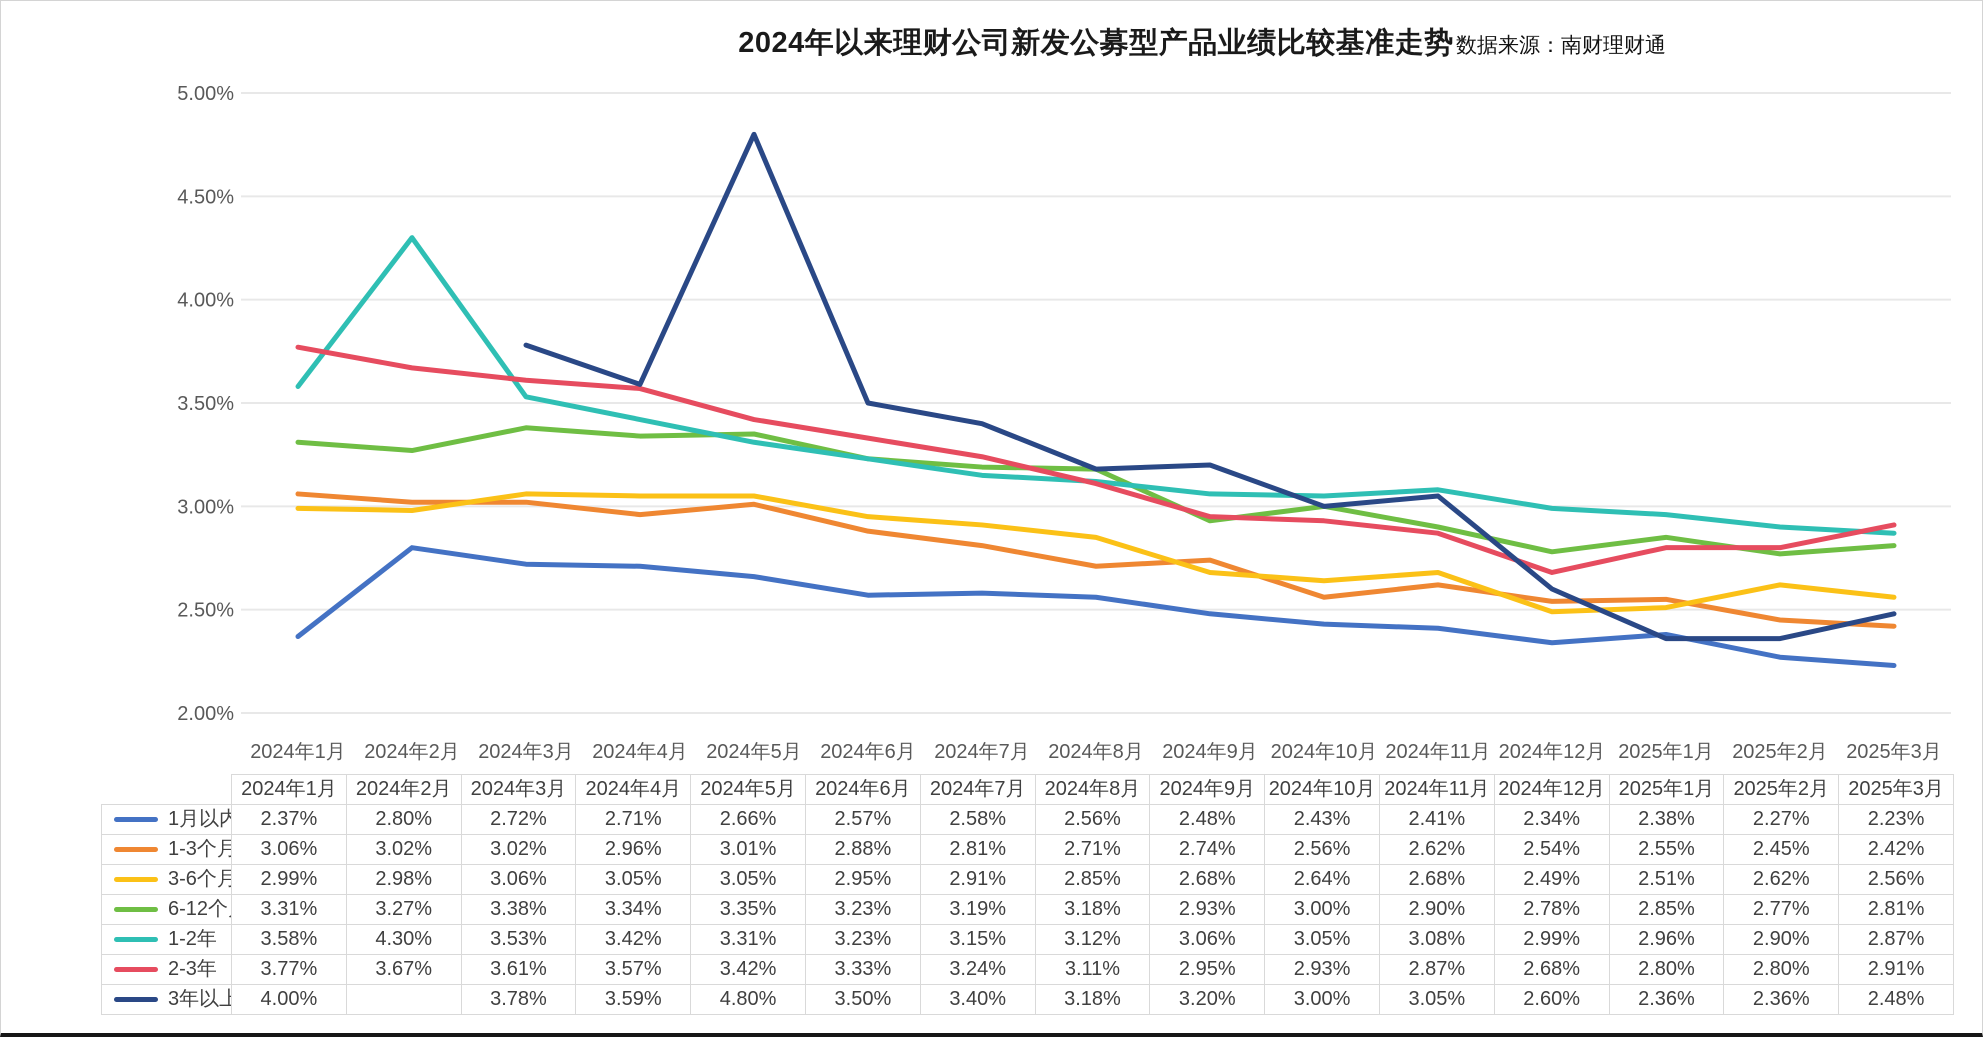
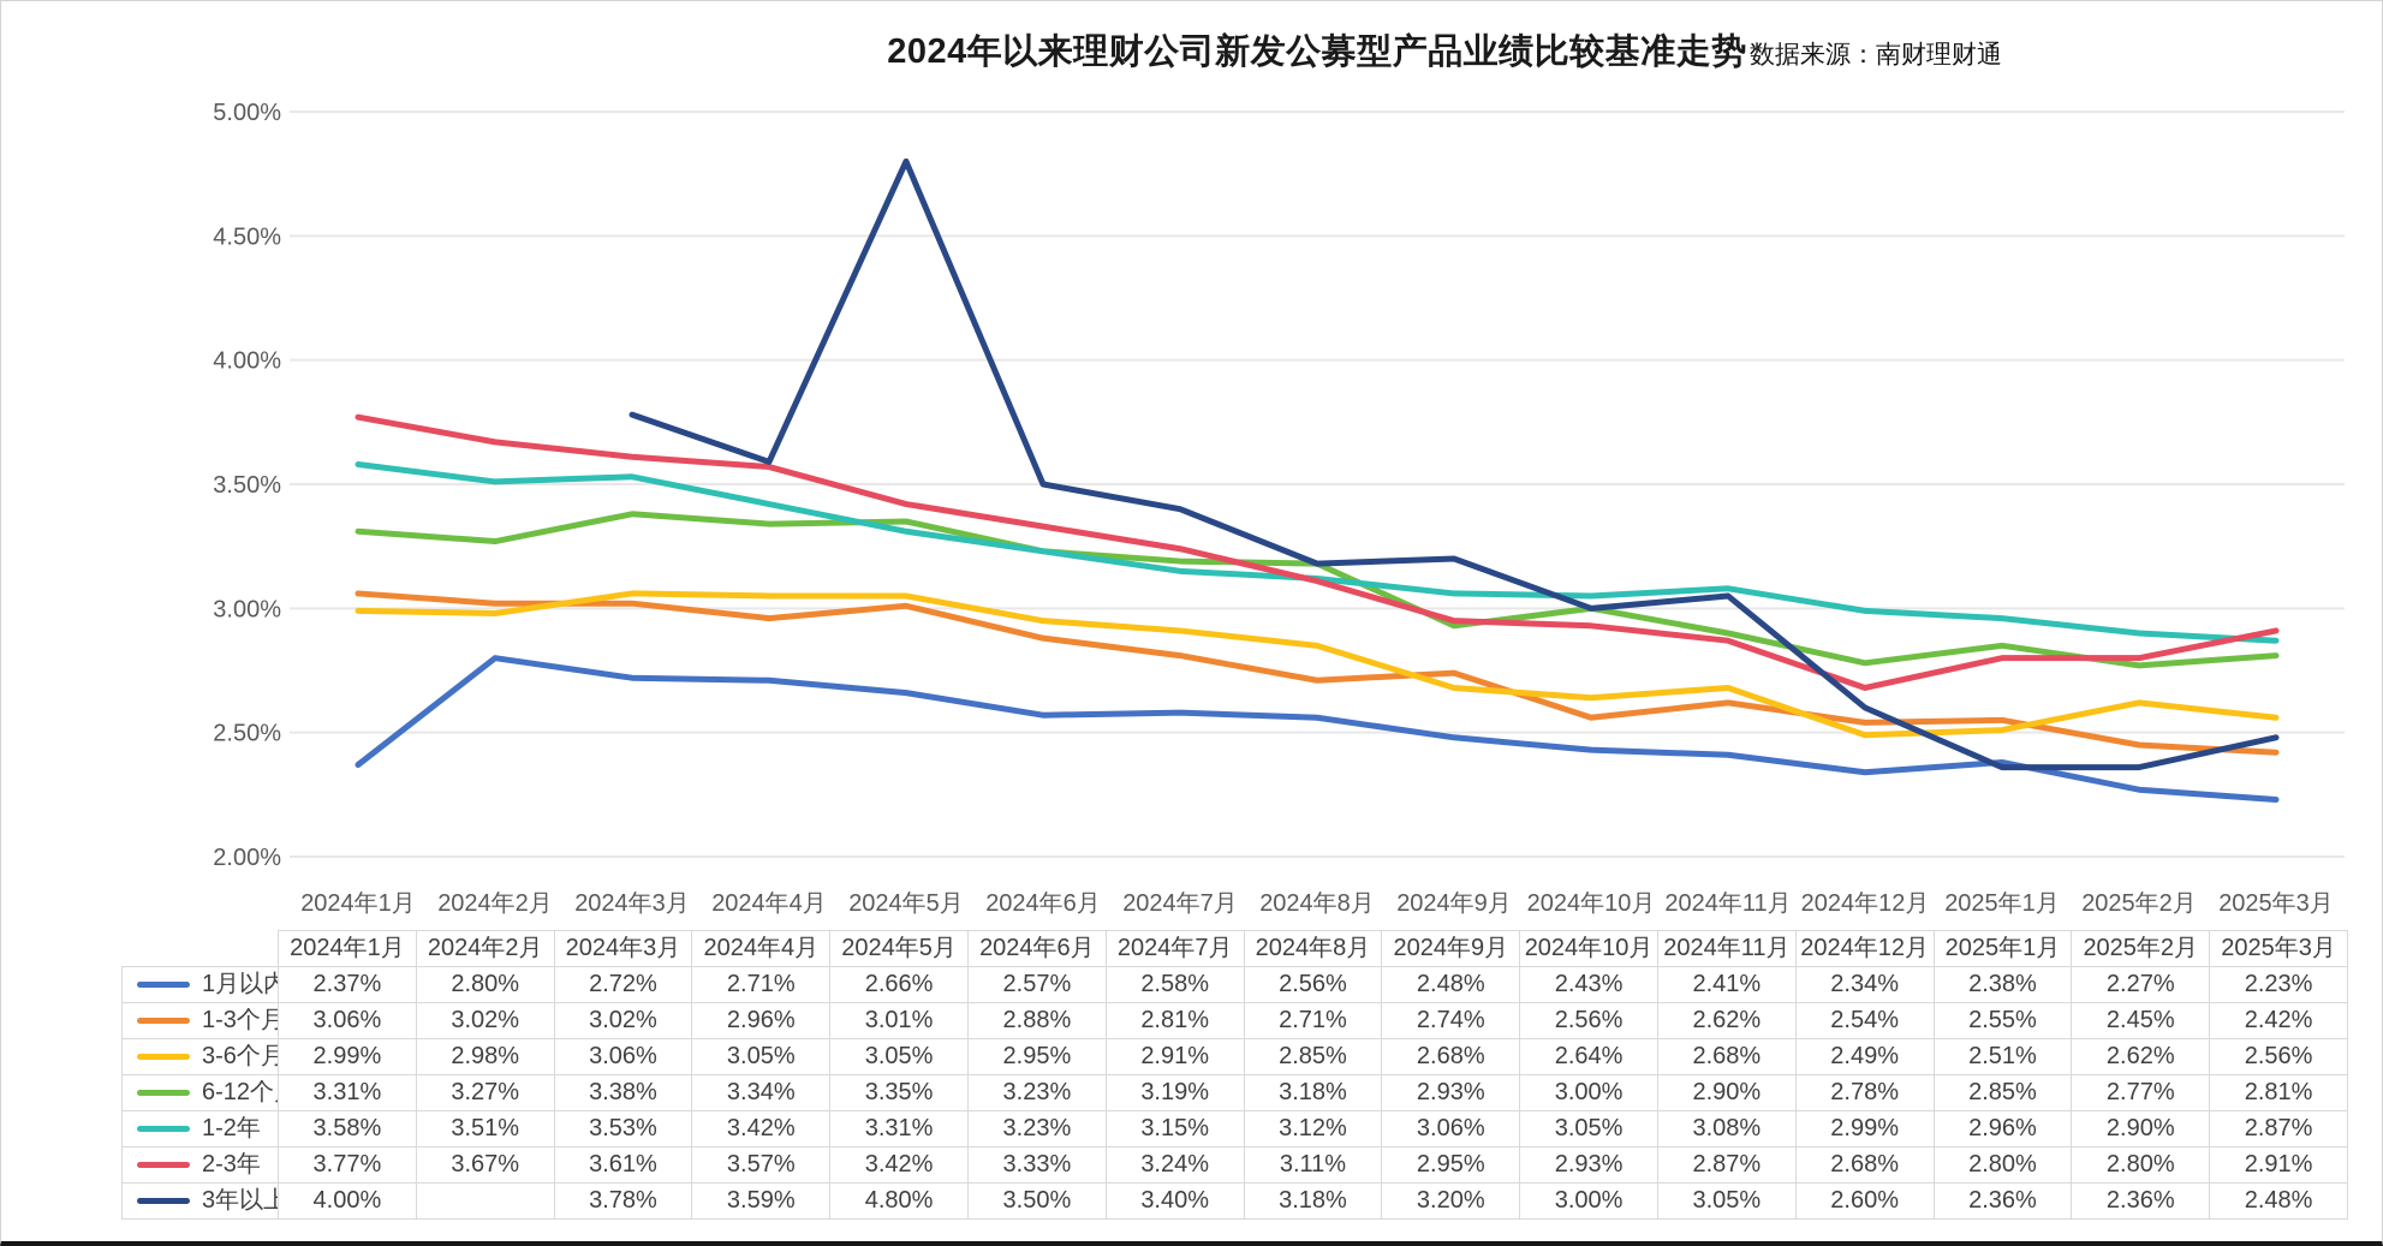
1-2年/2024年2月: 4.30% -> 3.51%
